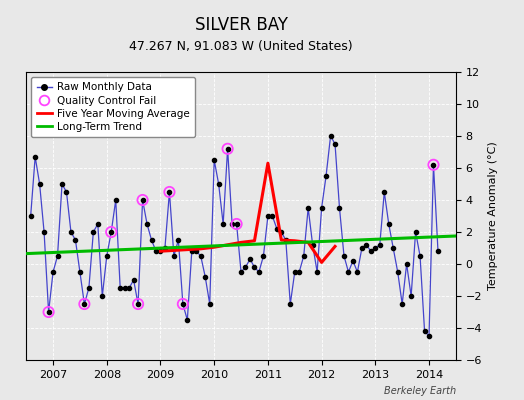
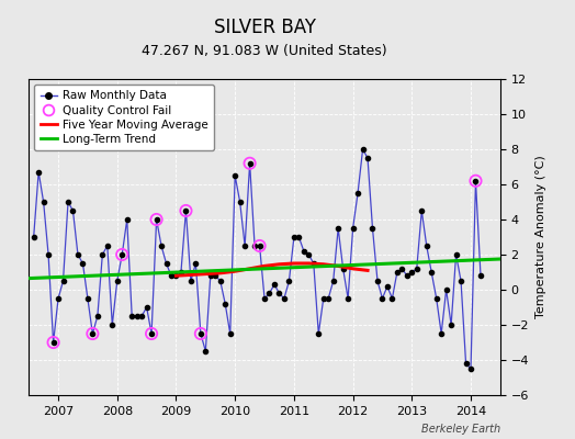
Five Year Moving Average/2011: 6.3 -> 1.5
Five Year Moving Average/2012: 0.1 -> 1.2
